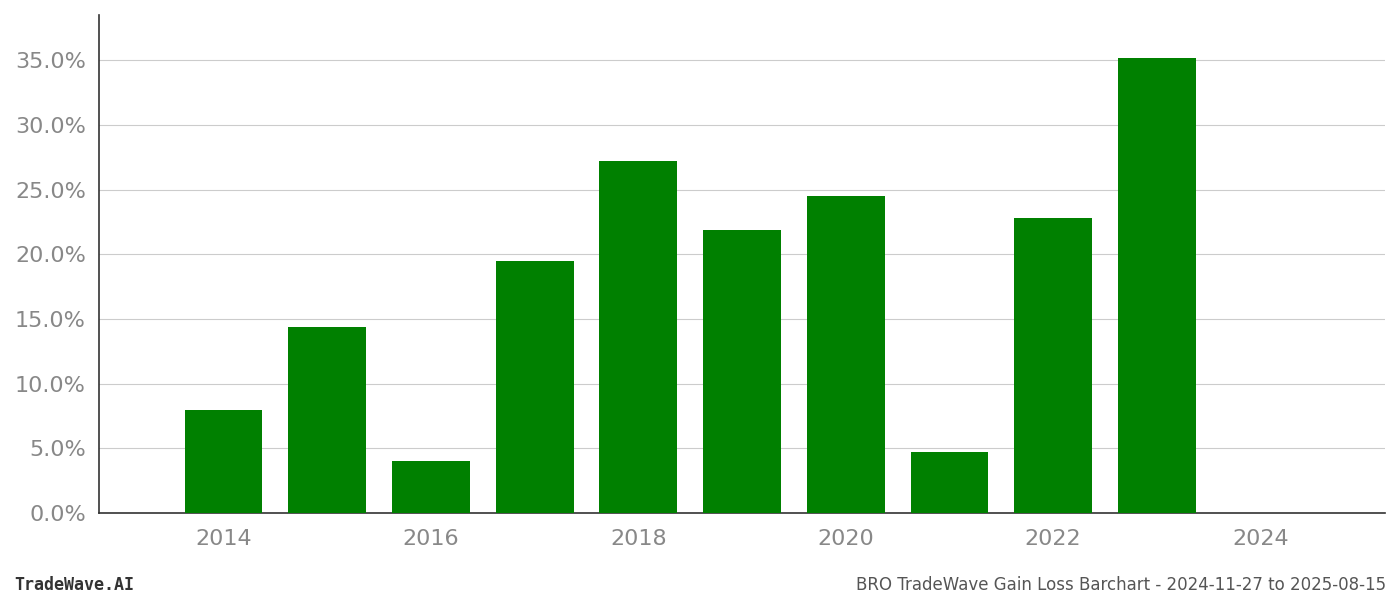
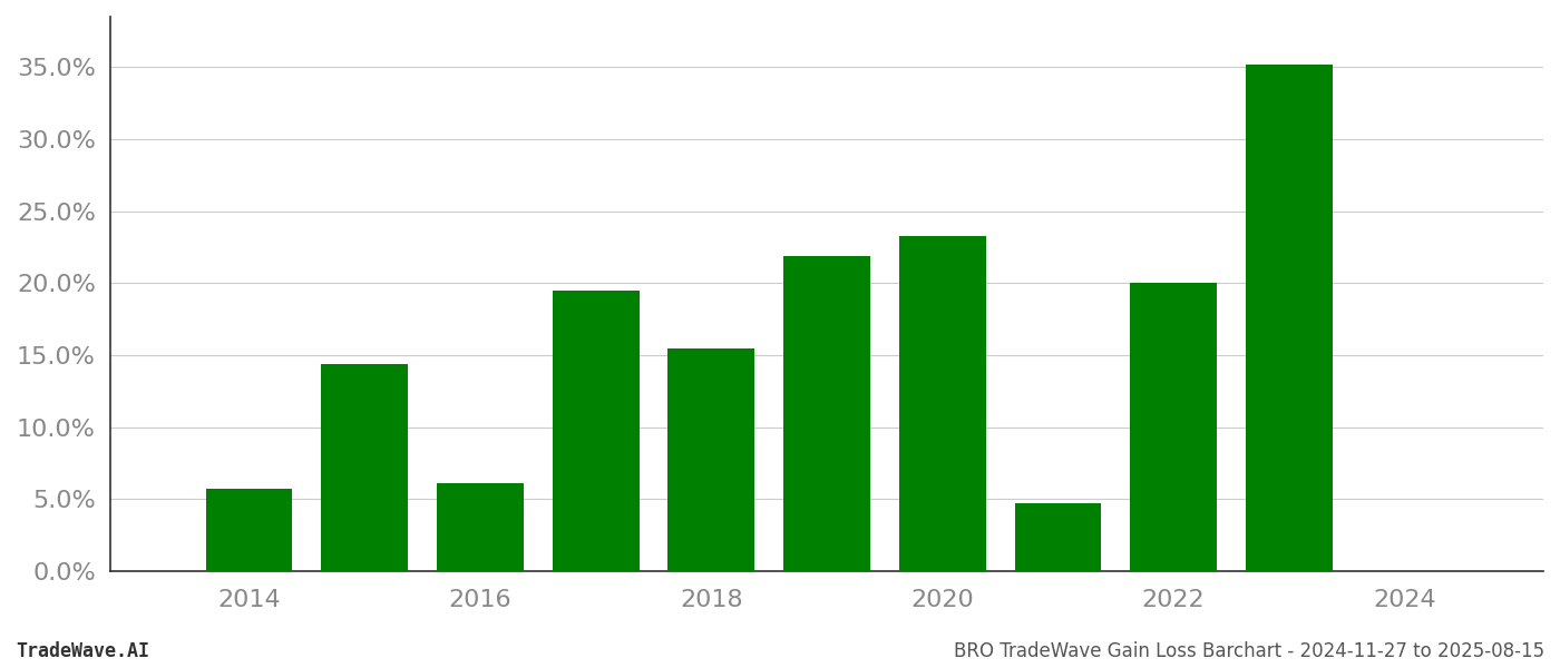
2014: 8.0% -> 5.7%
2016: 4.0% -> 6.1%
2018: 27.2% -> 15.5%
2020: 24.5% -> 23.3%
2022: 22.8% -> 20.0%
